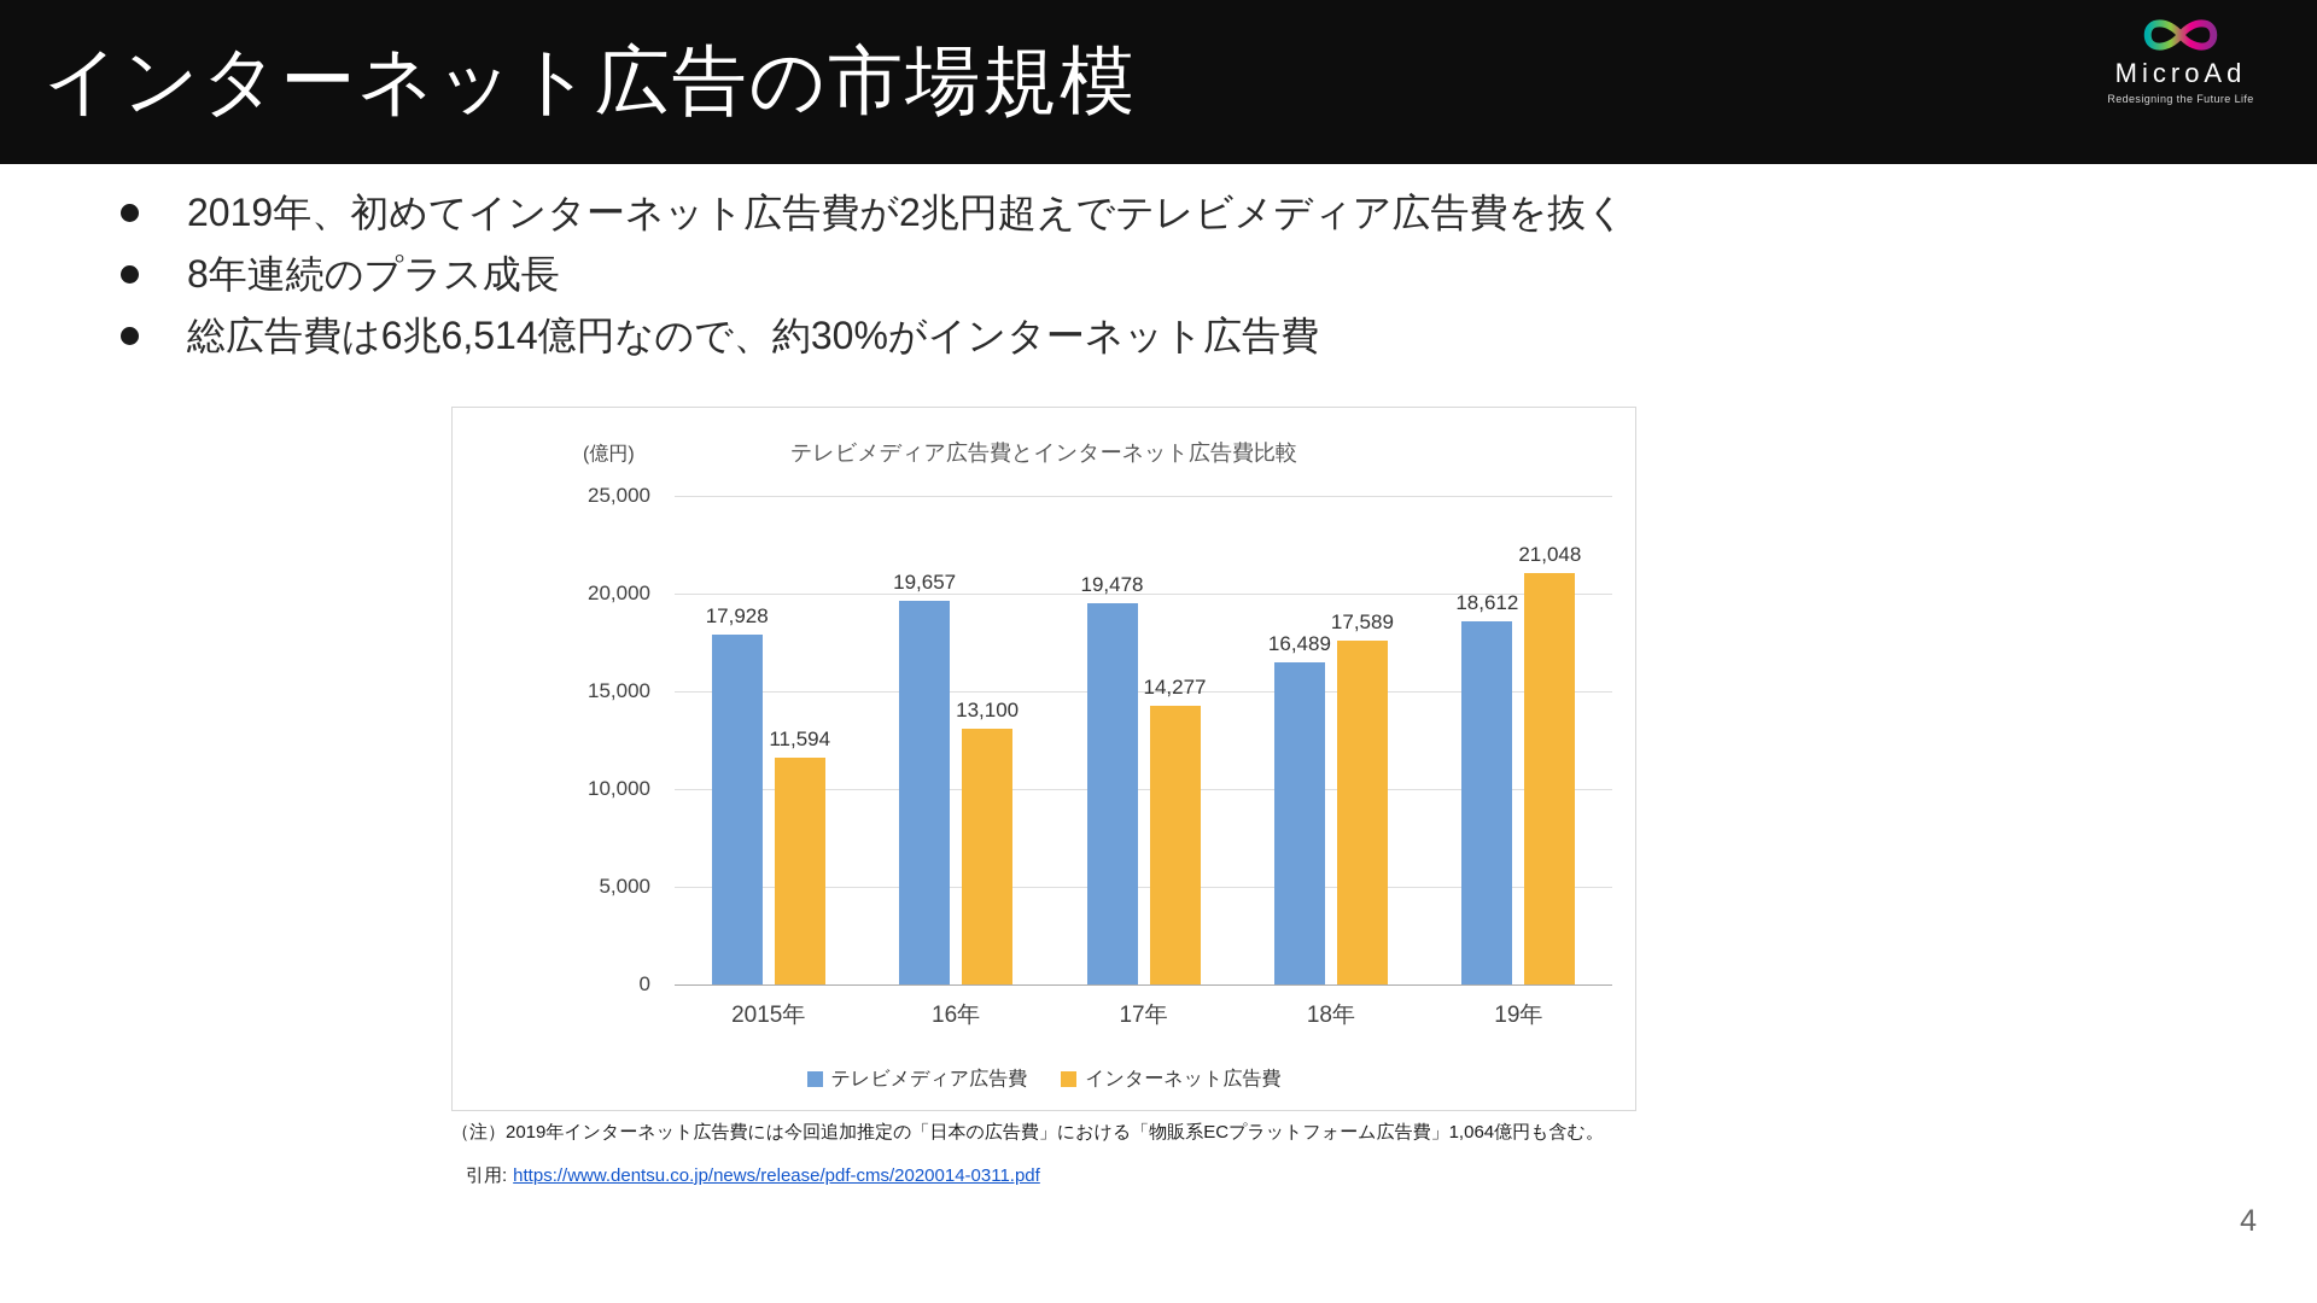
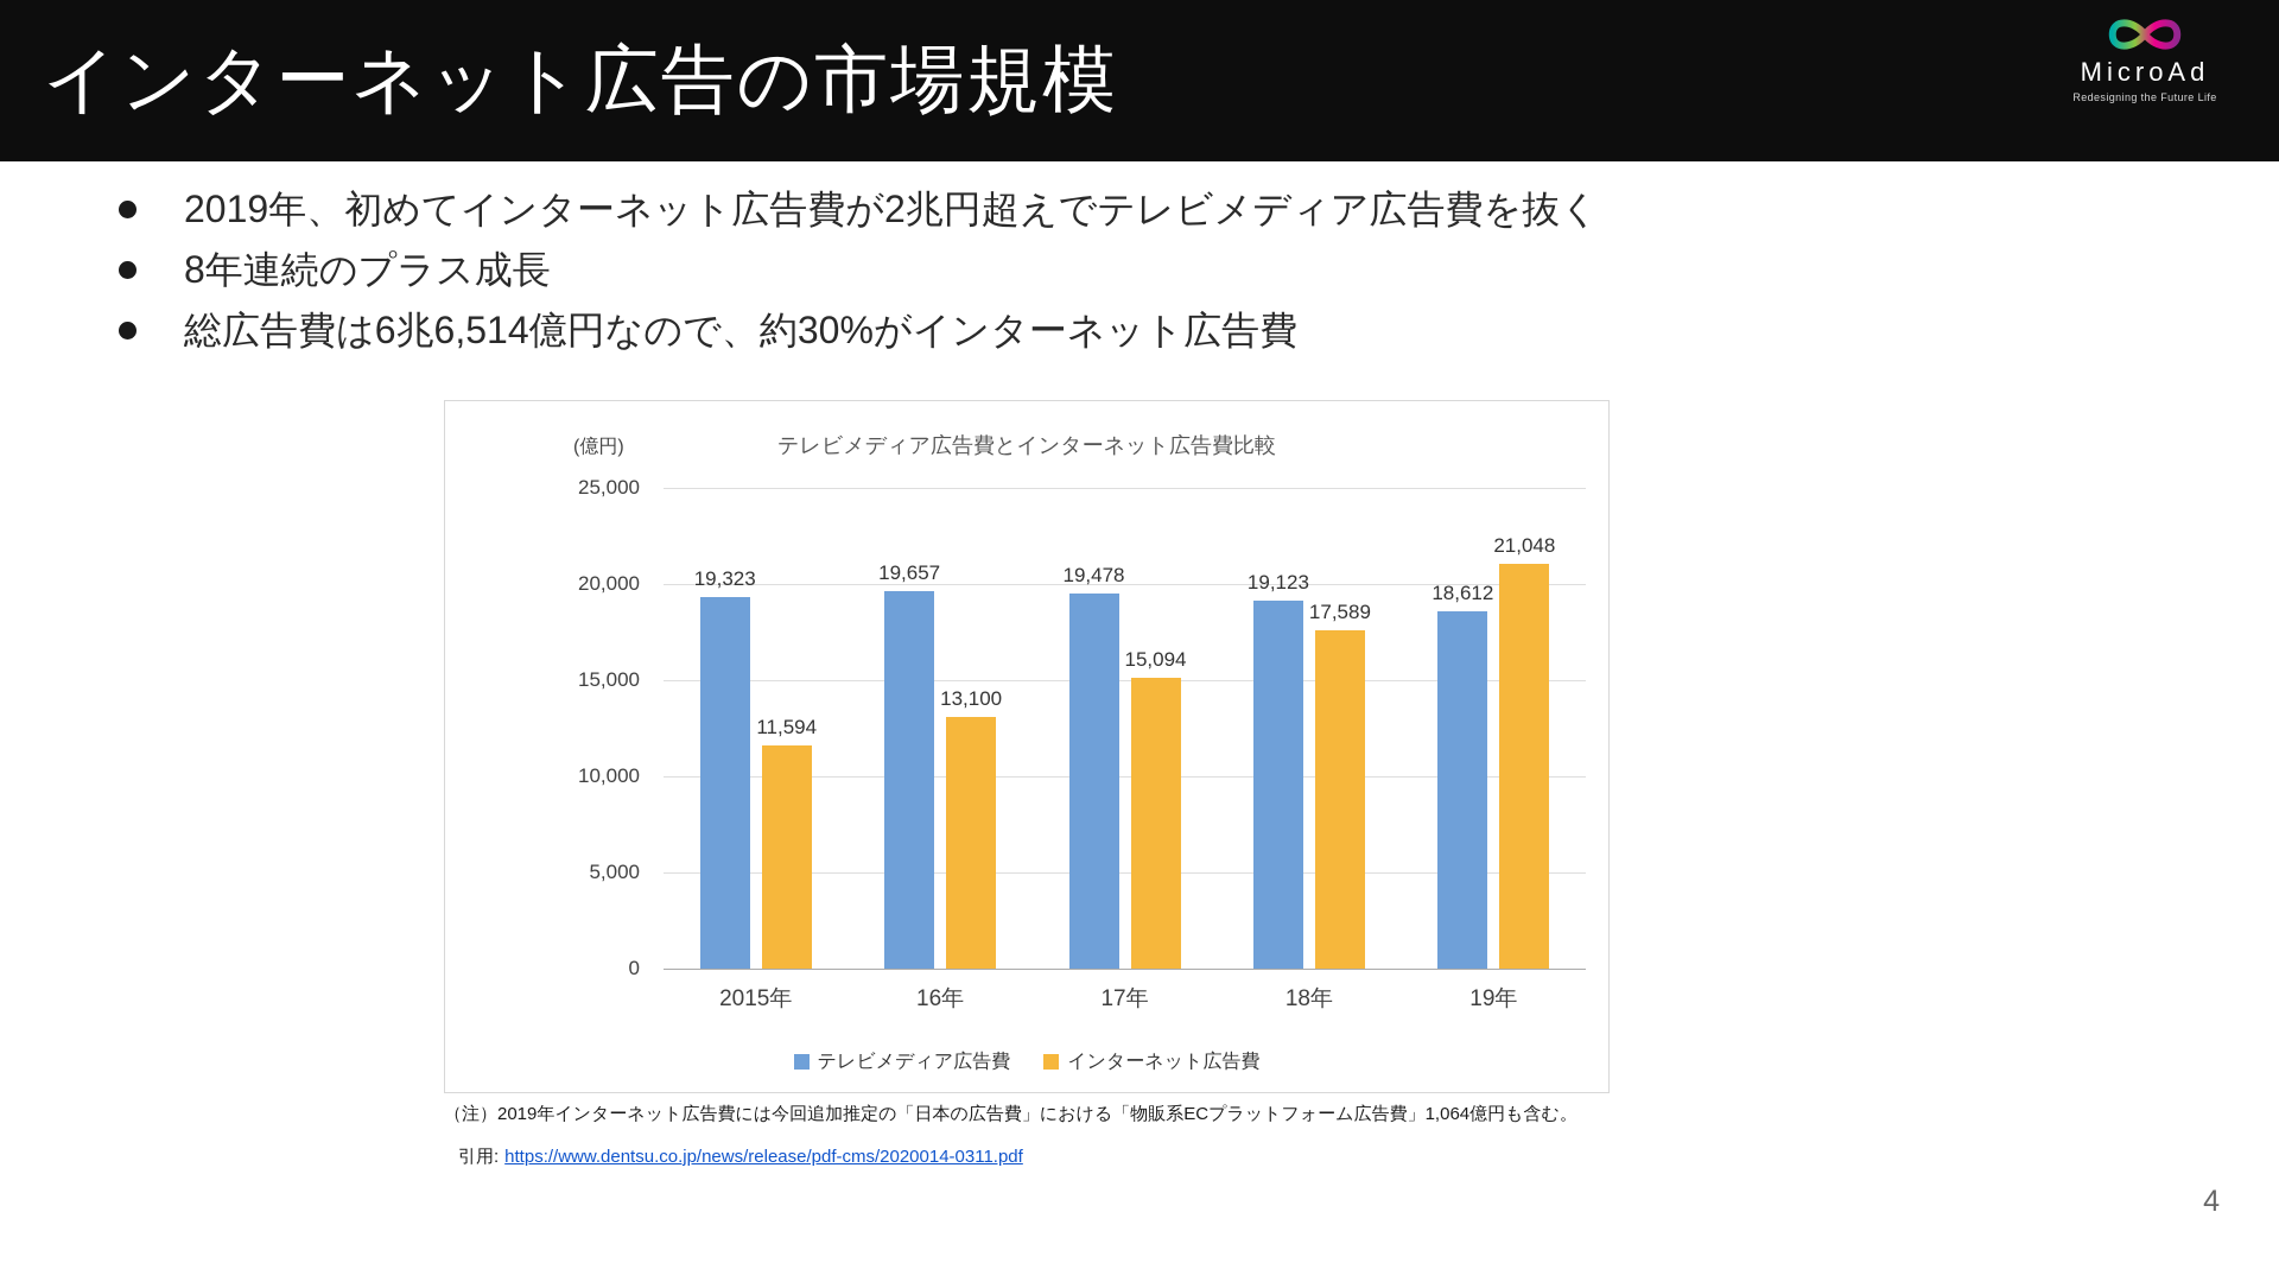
テレビメディア広告費/2015年: 17,928 -> 19,323
インターネット広告費/17年: 14,277 -> 15,094
テレビメディア広告費/18年: 16,489 -> 19,123
